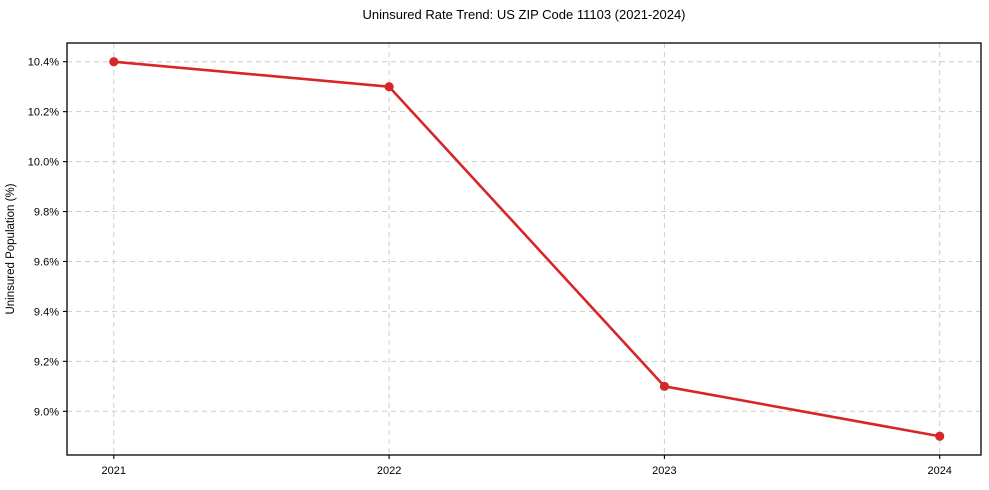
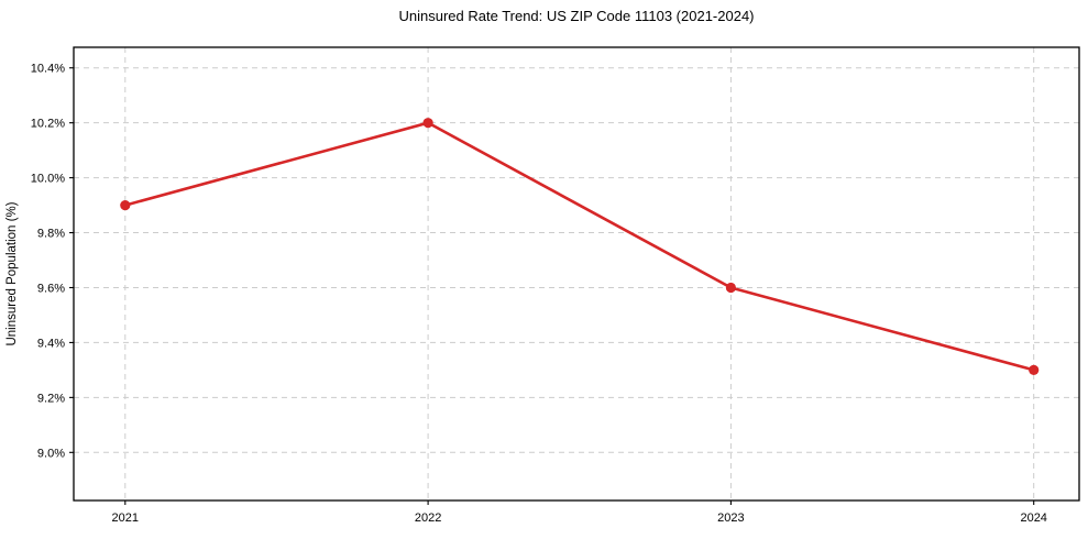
2021: 10.4% -> 9.9%
2022: 10.3% -> 10.2%
2023: 9.1% -> 9.6%
2024: 8.9% -> 9.3%
